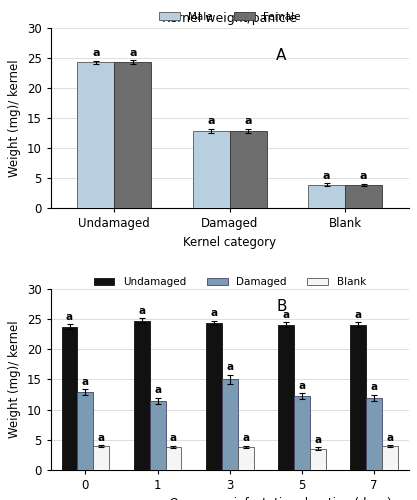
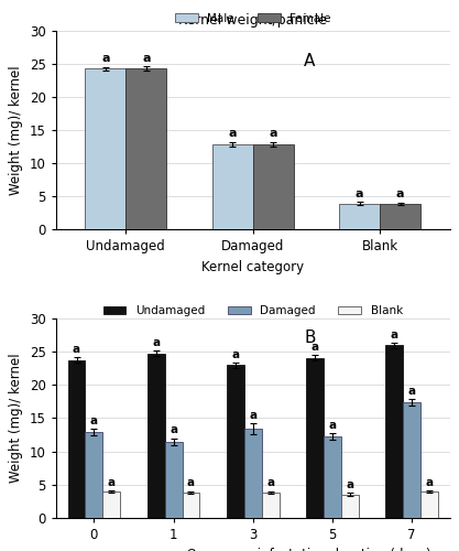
Undamaged/3: 24.4 -> 23.0
Damaged/3: 15.0 -> 13.4
Undamaged/7: 24.1 -> 26.0
Damaged/7: 12.0 -> 17.4
